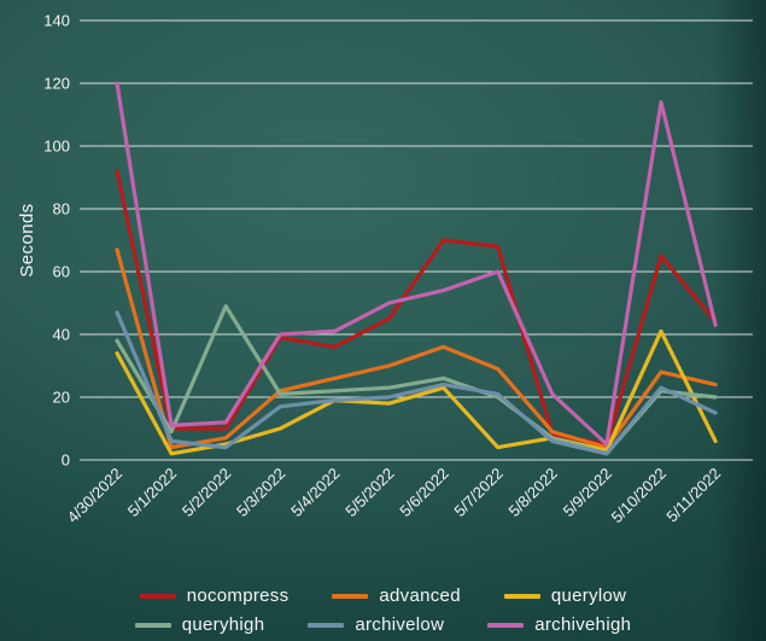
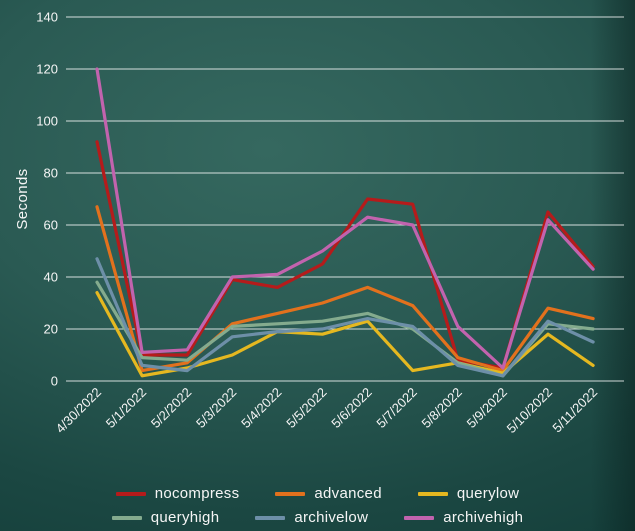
queryhigh/5/2/2022: 49 -> 8
archivehigh/5/6/2022: 54 -> 63
querylow/5/10/2022: 41 -> 18
archivehigh/5/10/2022: 114 -> 62
